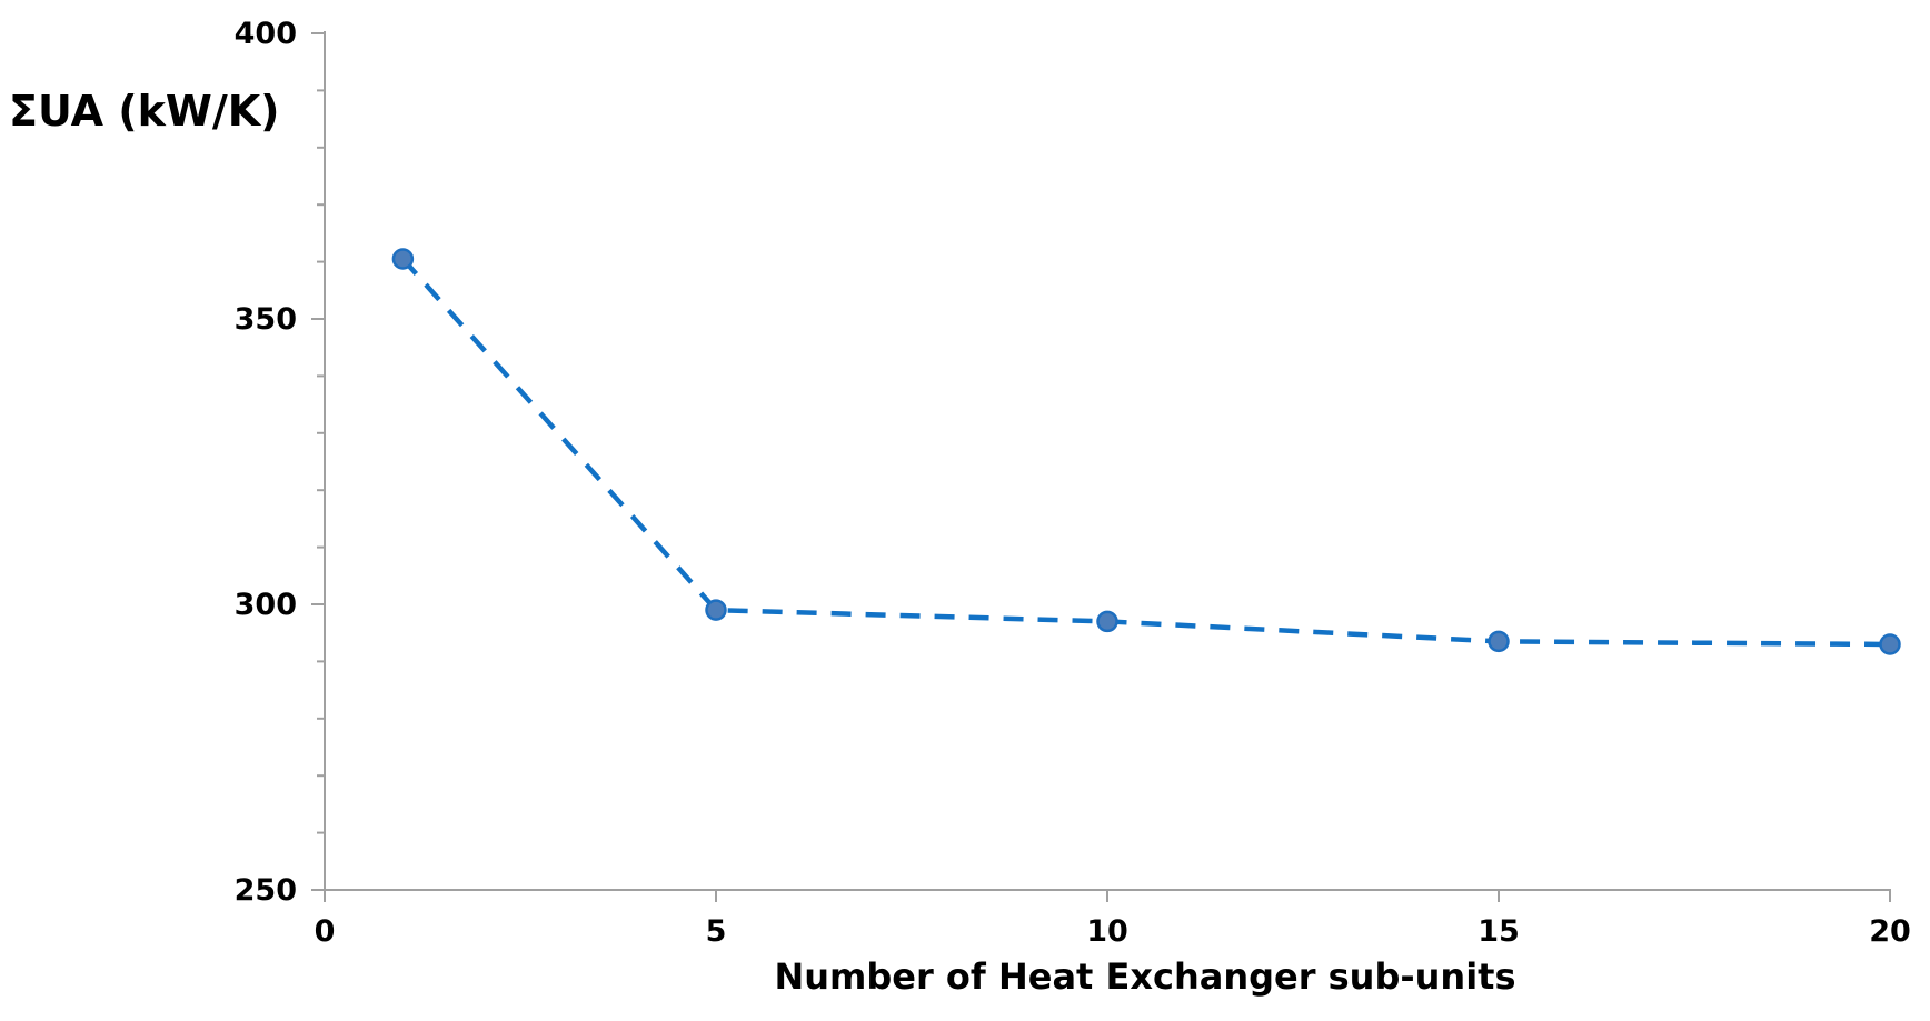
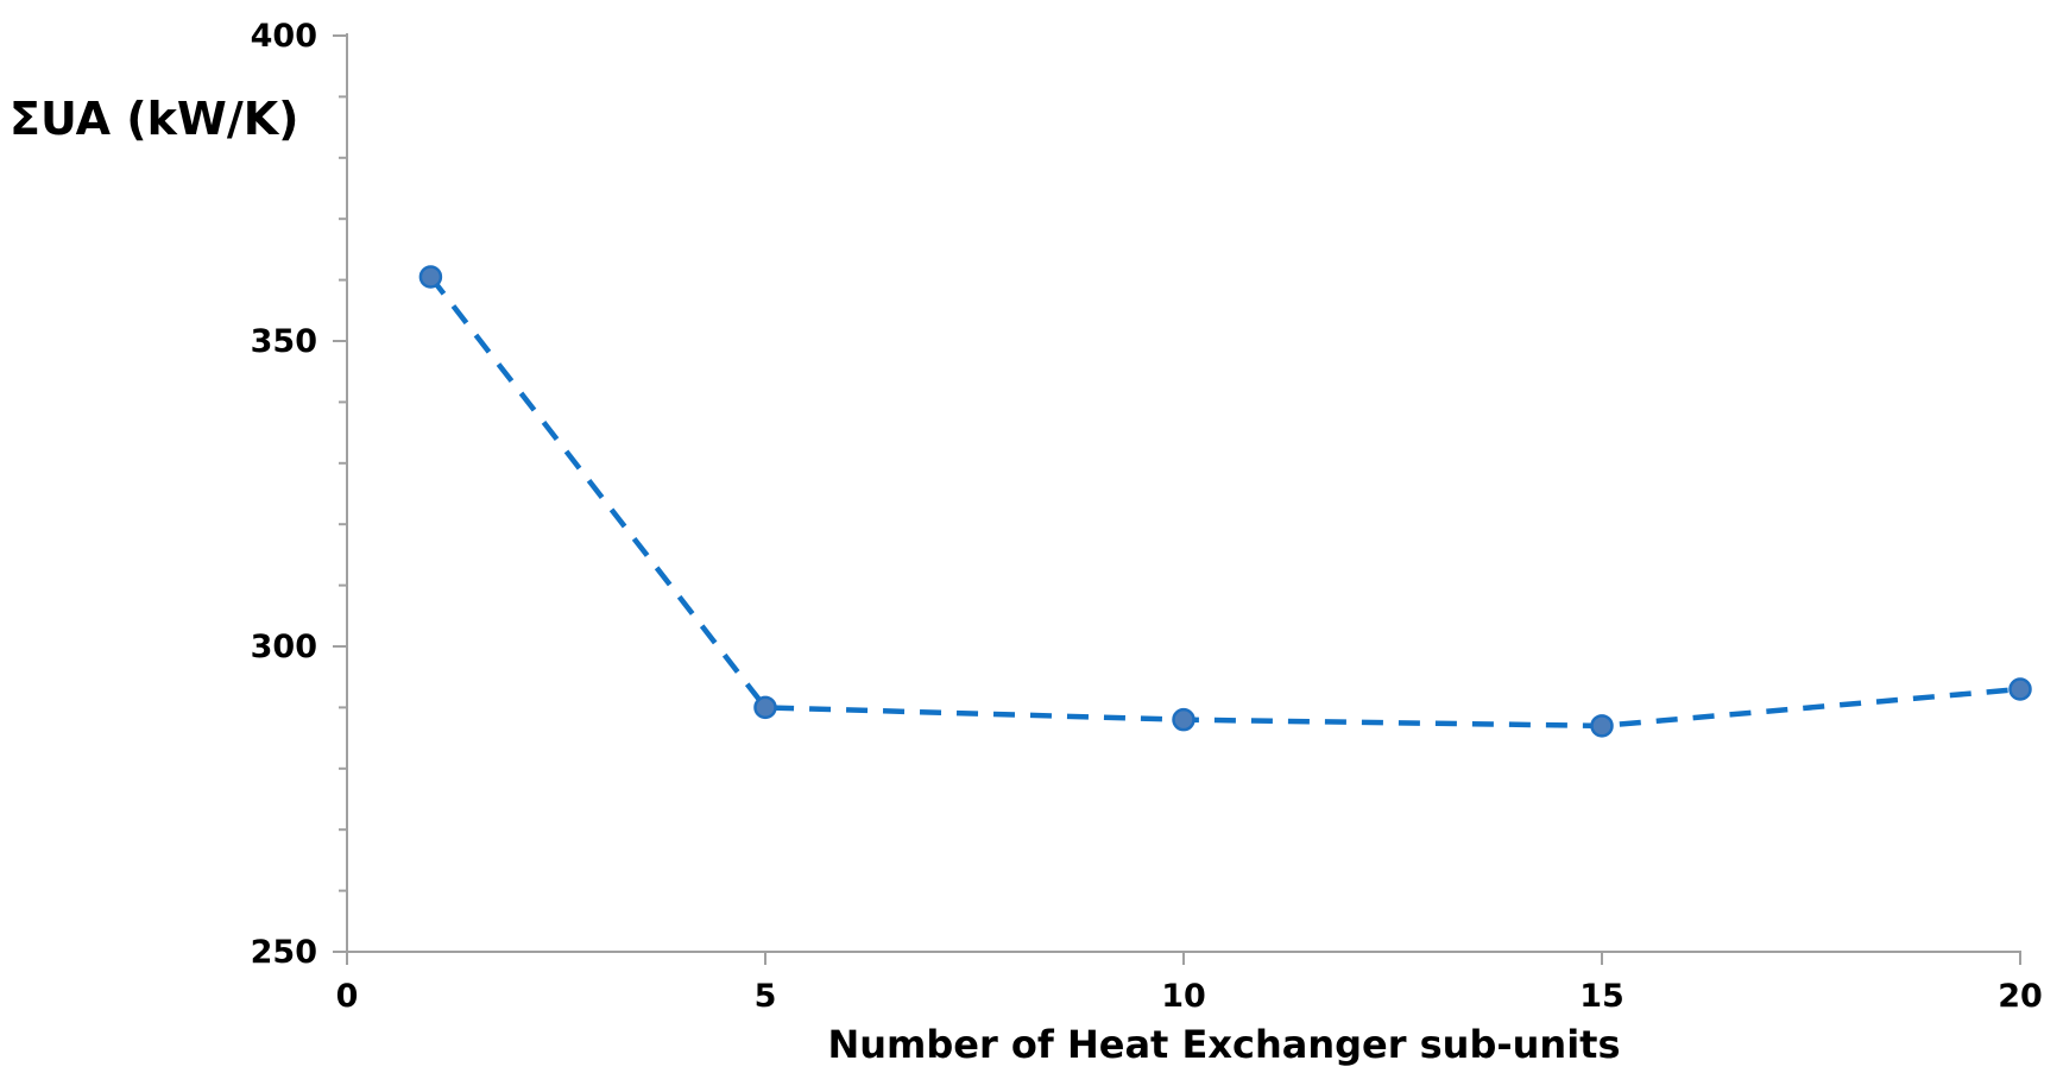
5: 299 -> 290
10: 297 -> 288
15: 294 -> 287
